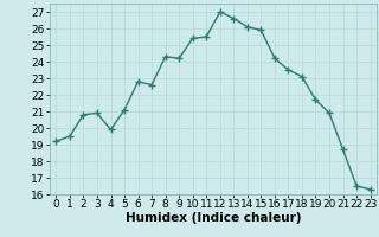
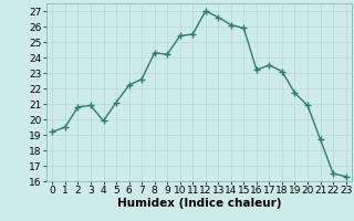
6: 22.8 -> 22.2
16: 24.2 -> 23.2
